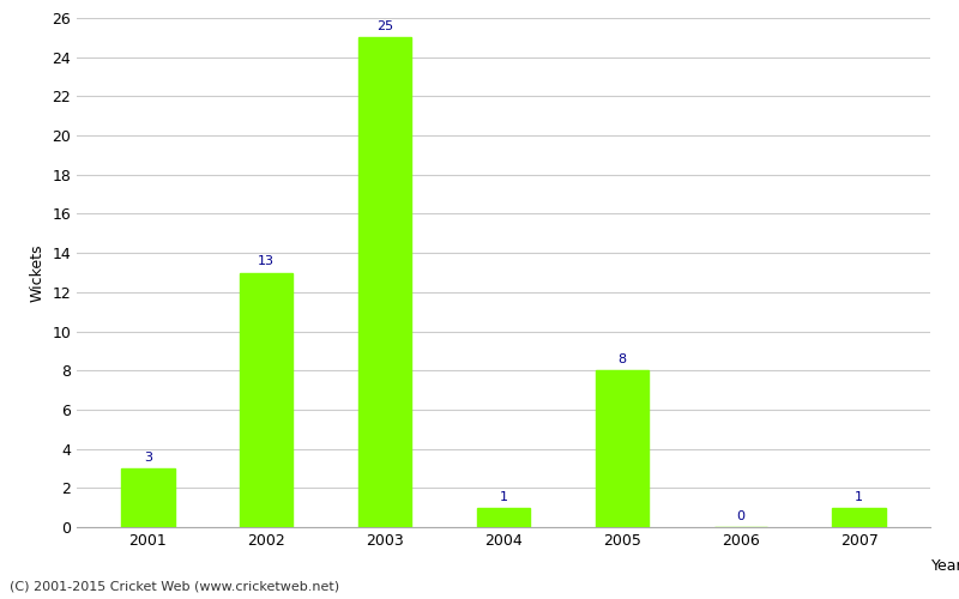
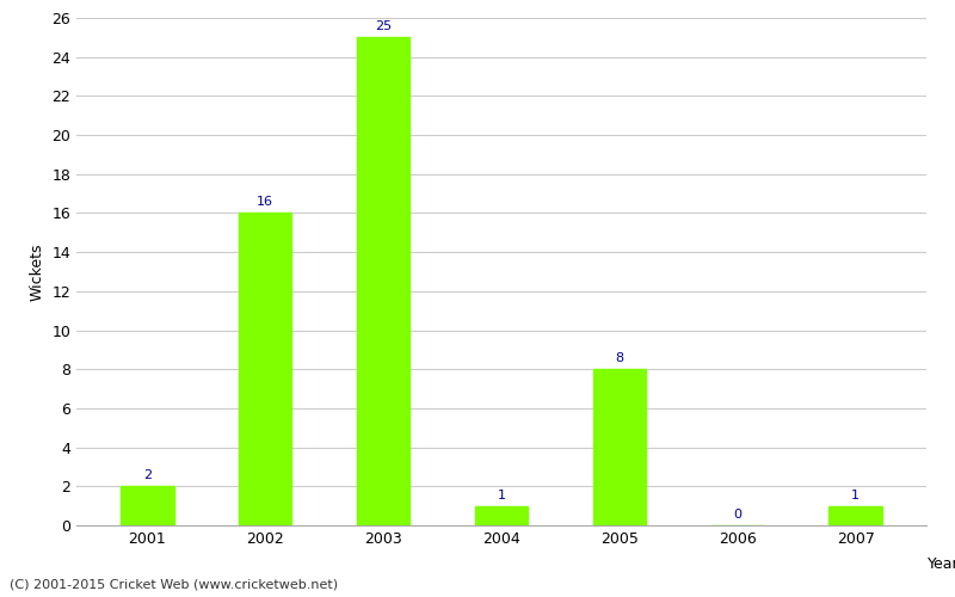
2001: 3 -> 2
2002: 13 -> 16
